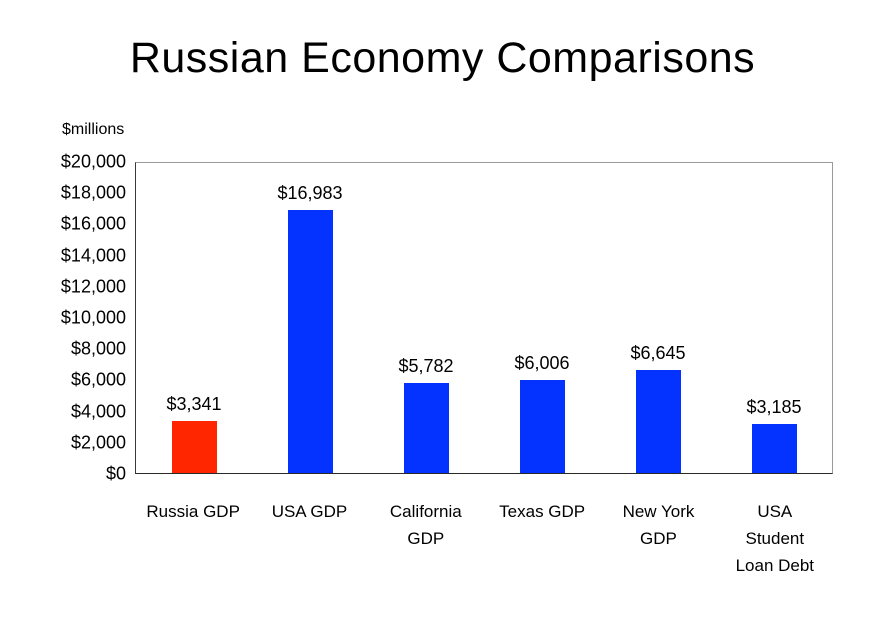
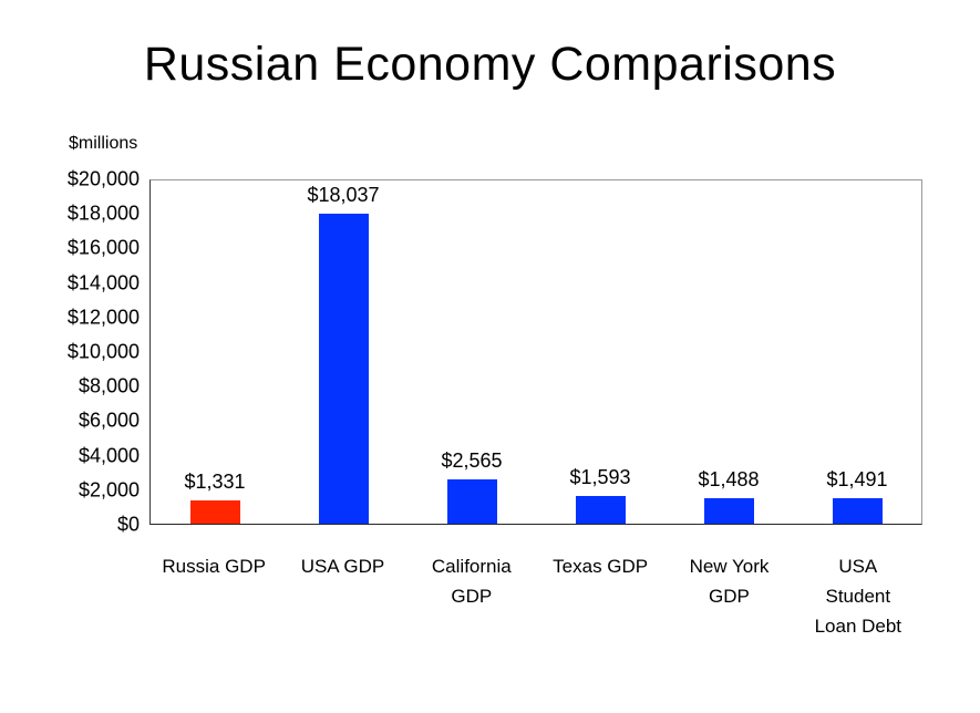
Russia GDP: $3,341 -> $1,331
USA GDP: $16,983 -> $18,037
California GDP: $5,782 -> $2,565
Texas GDP: $6,006 -> $1,593
New York GDP: $6,645 -> $1,488
USA Student Loan Debt: $3,185 -> $1,491
